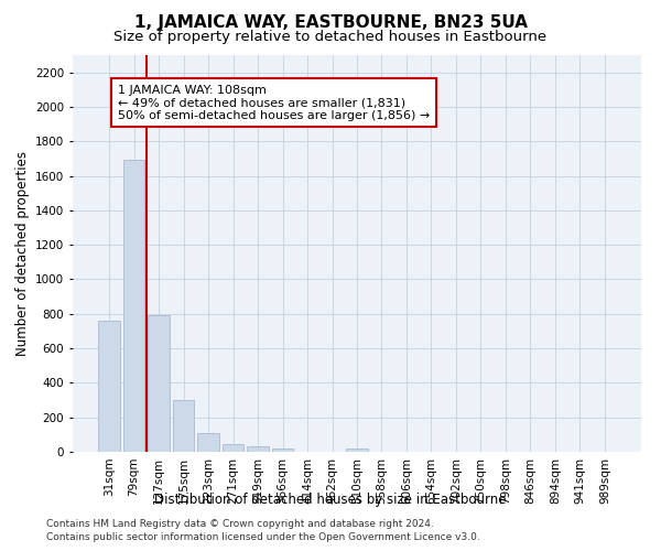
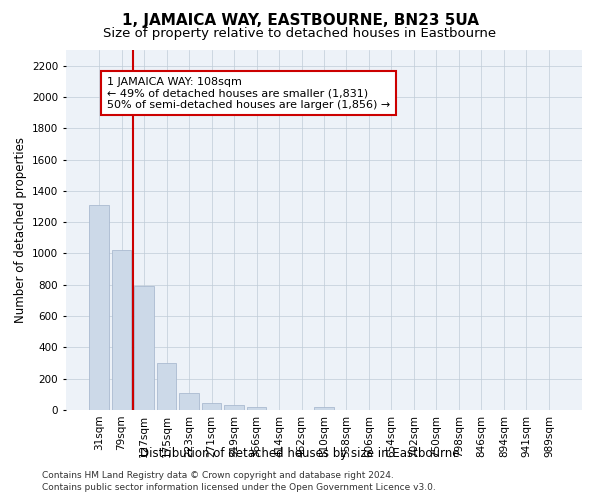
31sqm: 760 -> 1310
79sqm: 1690 -> 1020
